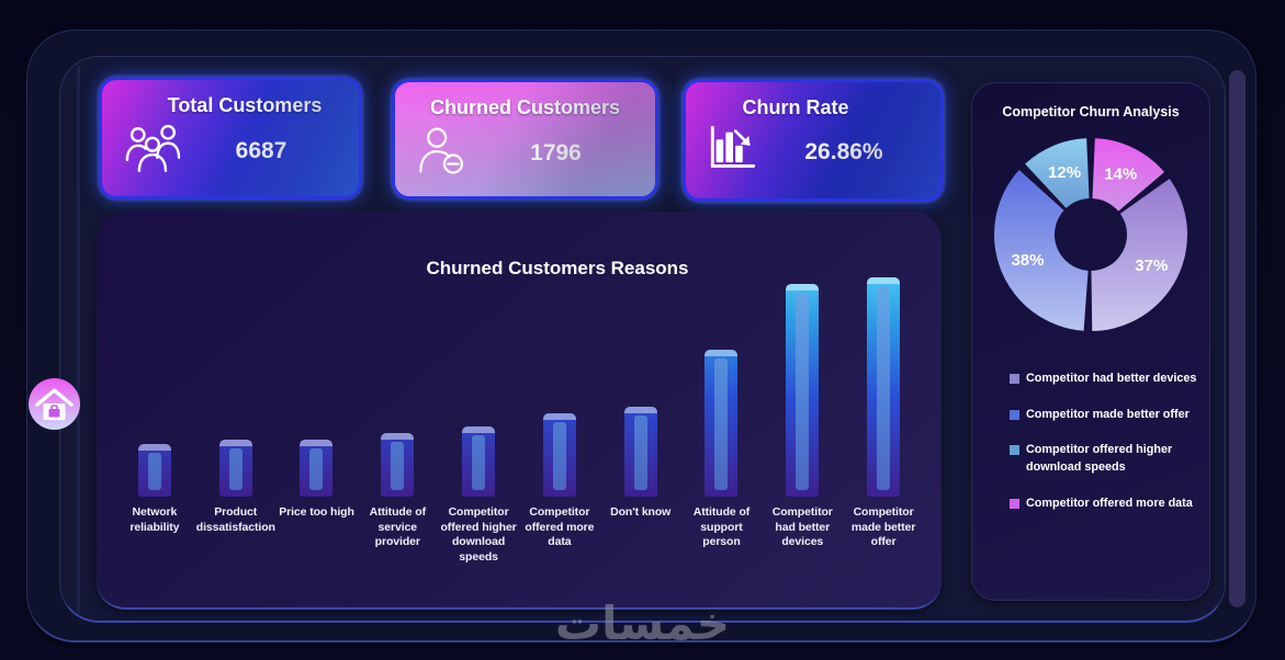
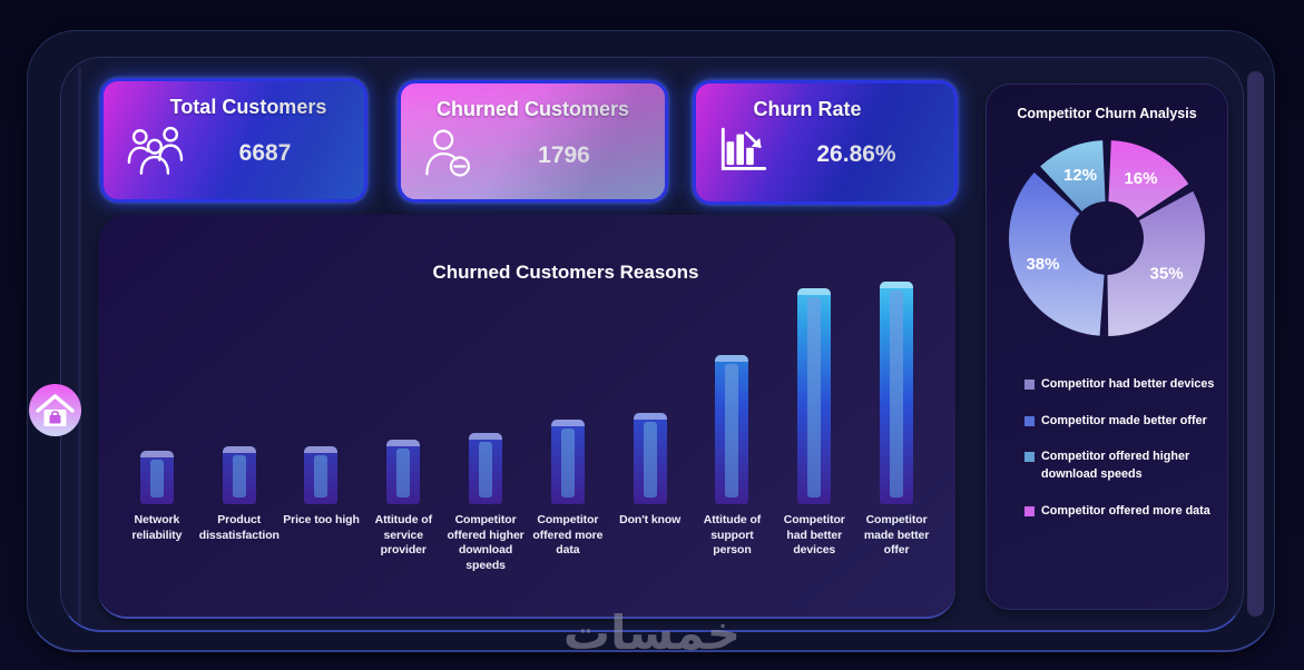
Competitor Churn Analysis/Competitor offered more data: 14% -> 16%
Competitor Churn Analysis/Competitor had better devices: 37% -> 35%
